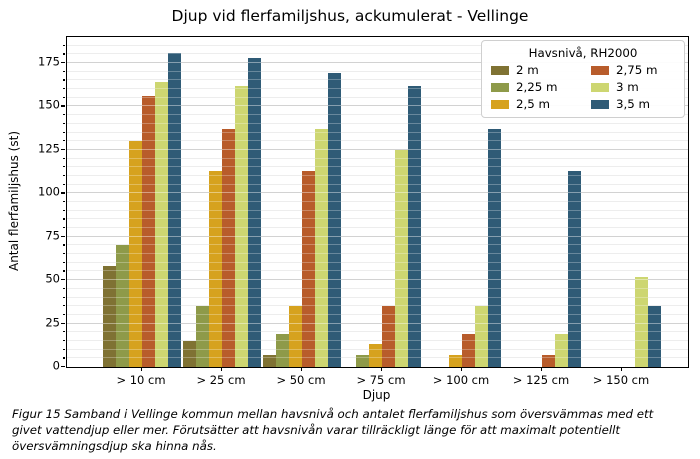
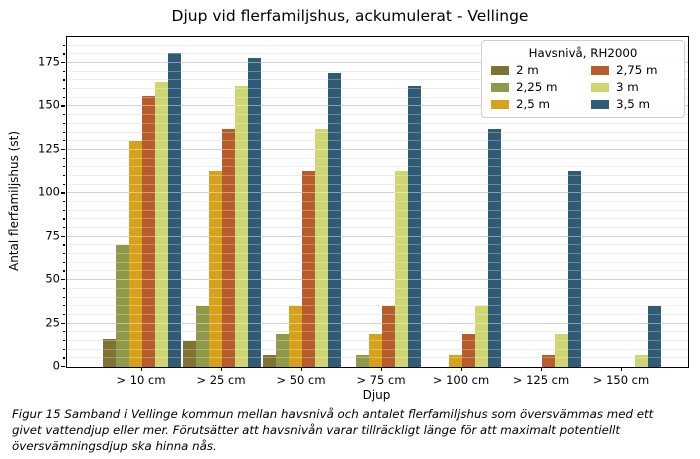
2 m/> 10 cm: 58 -> 16
2,5 m/> 75 cm: 13 -> 19
3 m/> 75 cm: 125 -> 113
3 m/> 150 cm: 52 -> 7
